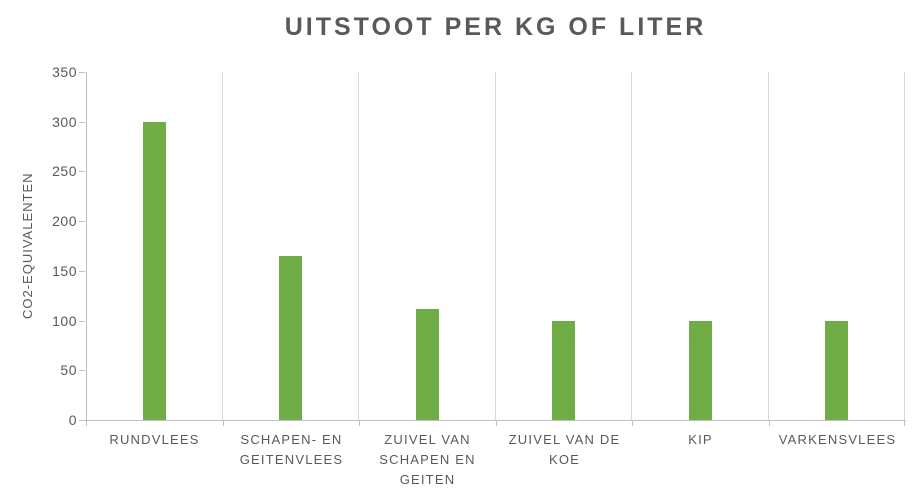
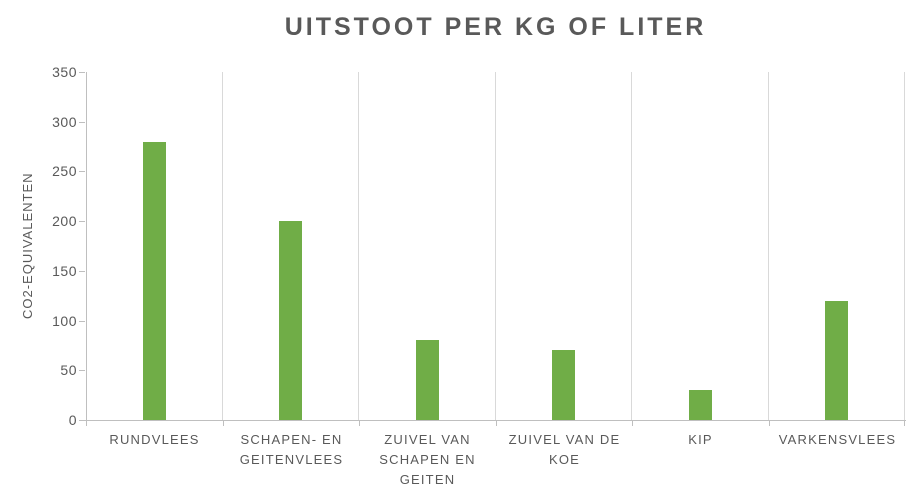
RUNDVLEES: 300 -> 280
SCHAPEN- EN GEITENVLEES: 160 -> 200
ZUIVEL VAN SCHAPEN EN GEITEN: 110 -> 80
ZUIVEL VAN DE KOE: 100 -> 70
KIP: 100 -> 30
VARKENSVLEES: 100 -> 120
